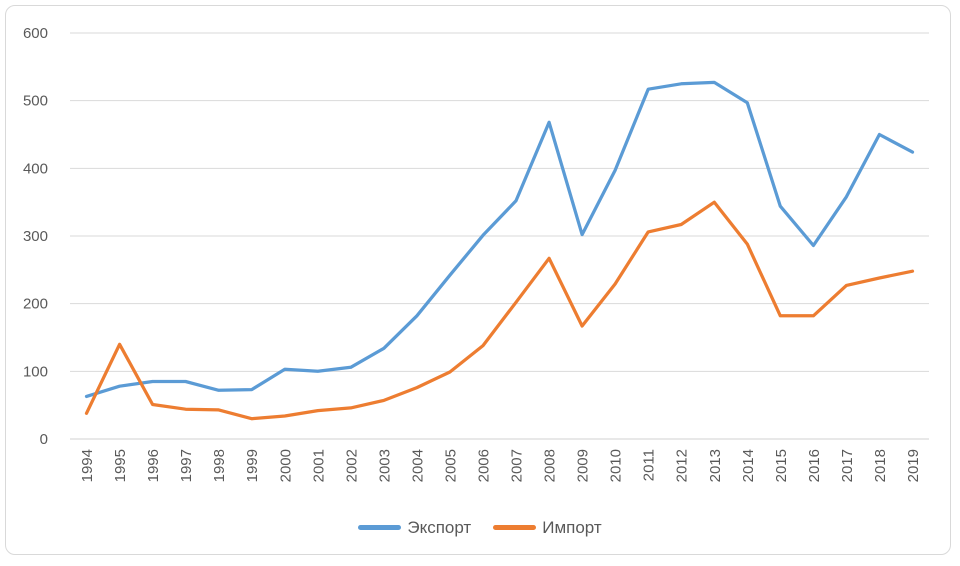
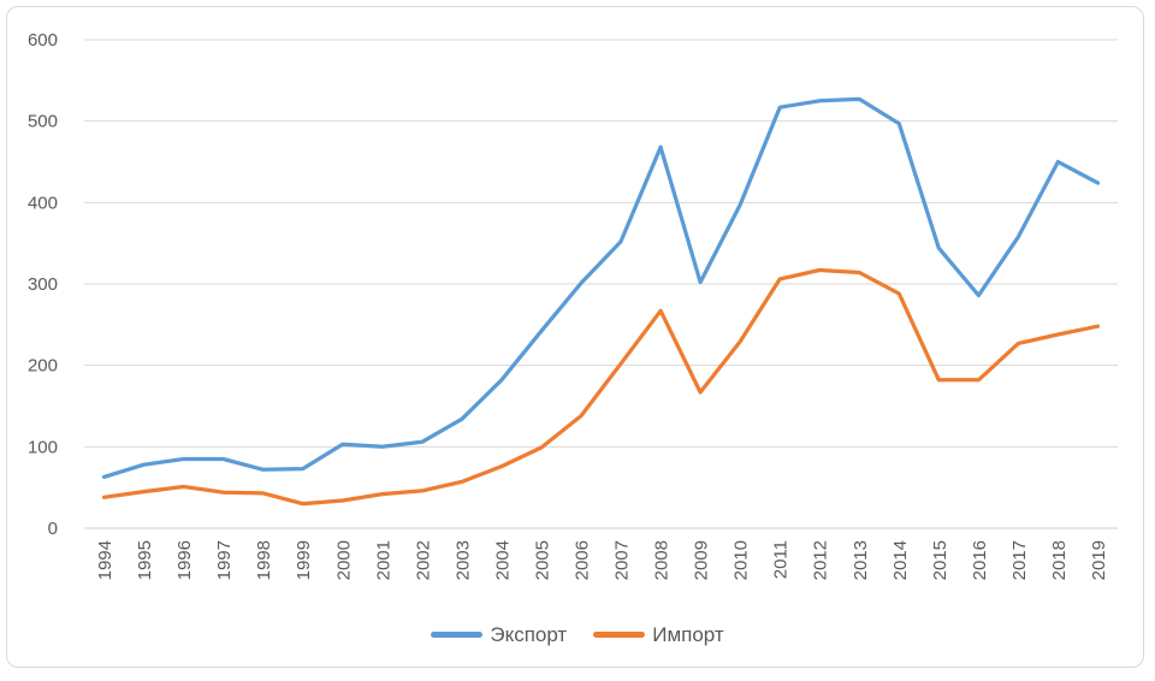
Импорт/1995: 140 -> 40
Импорт/2013: 350 -> 310
